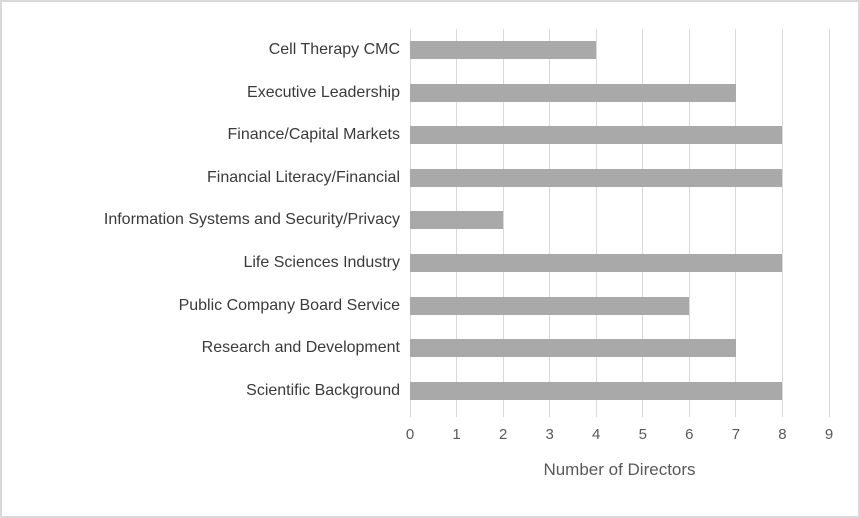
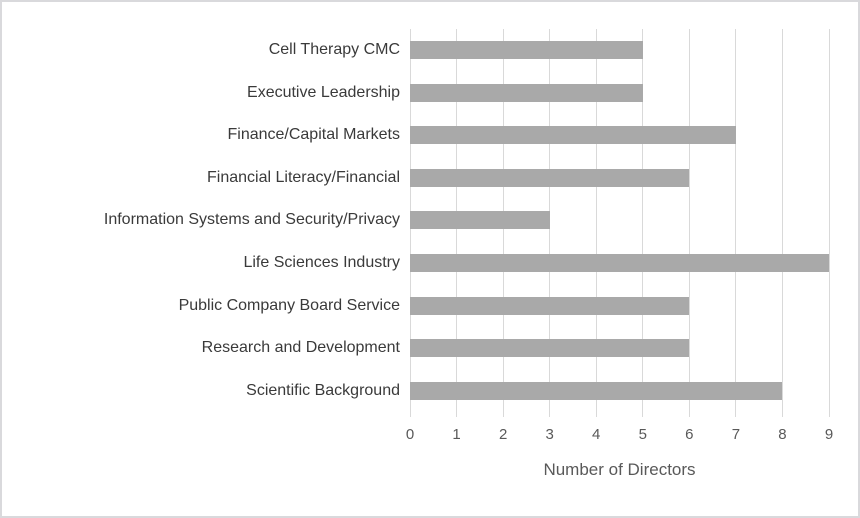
Cell Therapy CMC: 4 -> 5
Executive Leadership: 7 -> 5
Finance/Capital Markets: 8 -> 7
Financial Literacy/Financial: 8 -> 6
Information Systems and Security/Privacy: 2 -> 3
Life Sciences Industry: 8 -> 9
Research and Development: 7 -> 6
